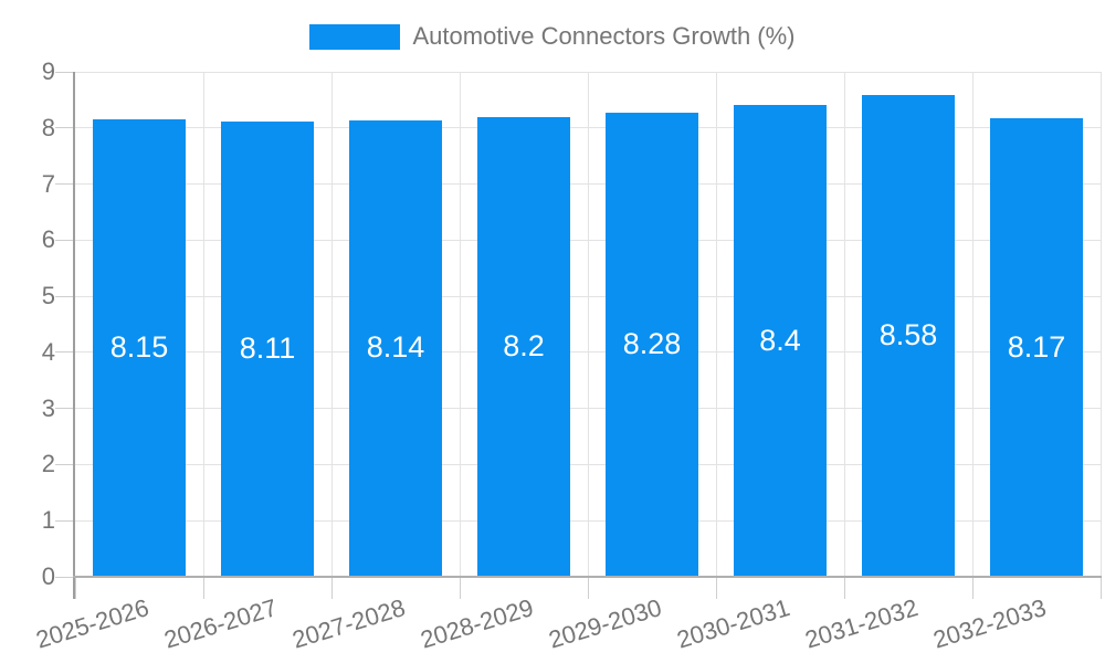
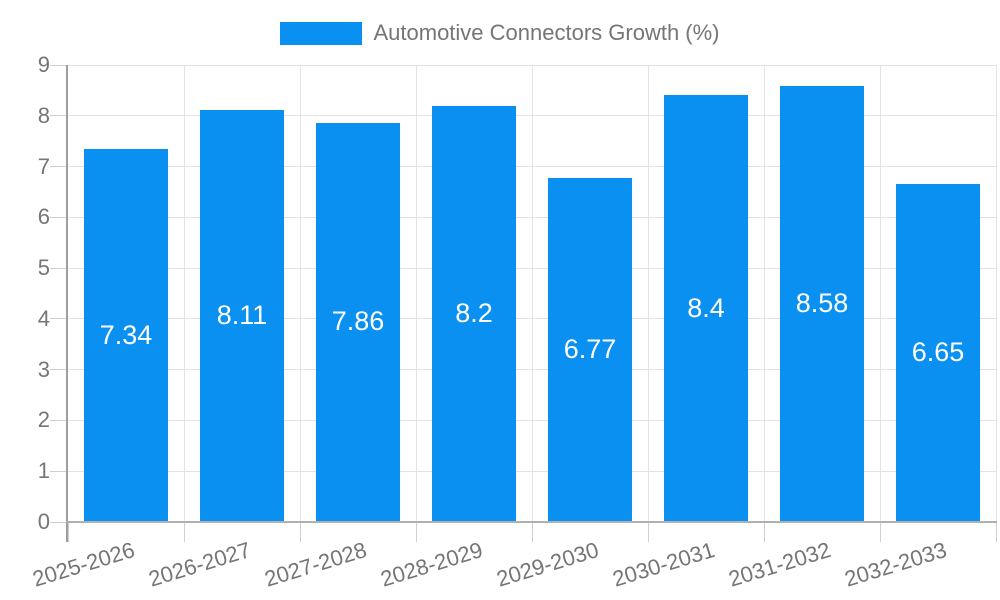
2025-2026: 8.15 -> 7.34
2027-2028: 8.14 -> 7.86
2029-2030: 8.28 -> 6.77
2032-2033: 8.17 -> 6.65
